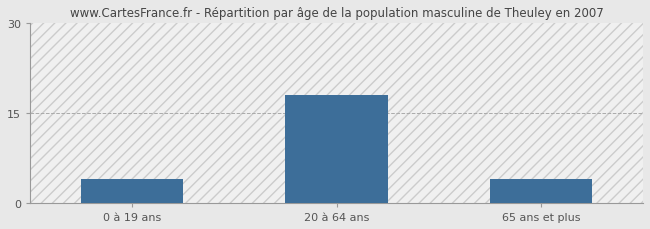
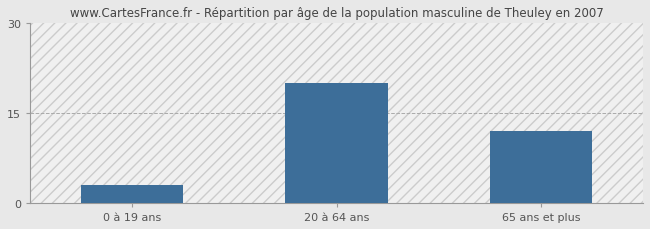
0 à 19 ans: 4 -> 3
20 à 64 ans: 18 -> 20
65 ans et plus: 4 -> 12
